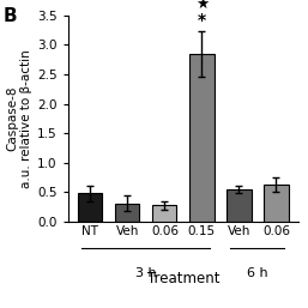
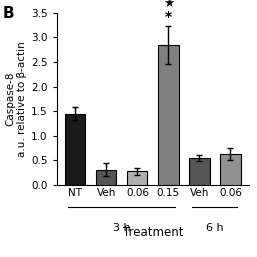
NT: 0.48 -> 1.45
